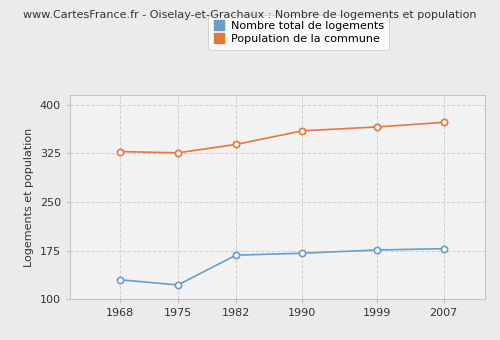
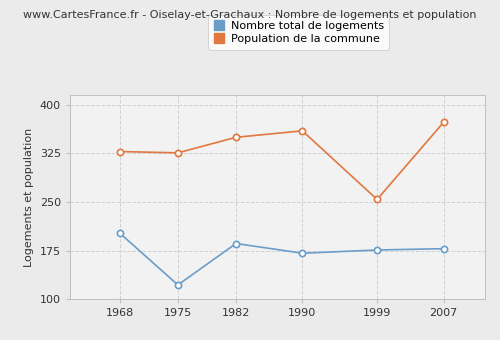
Nombre total de logements/1968: 130 -> 202
Nombre total de logements/1982: 168 -> 186
Population de la commune/1982: 339 -> 350
Population de la commune/1999: 366 -> 254
